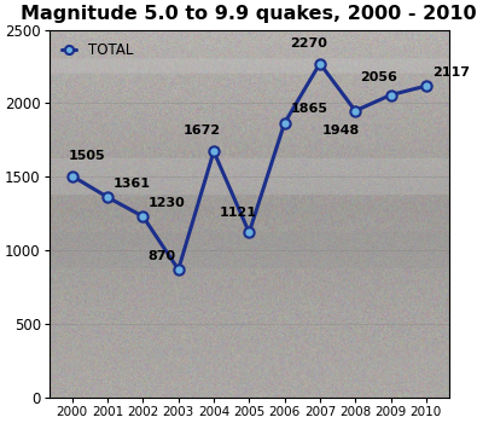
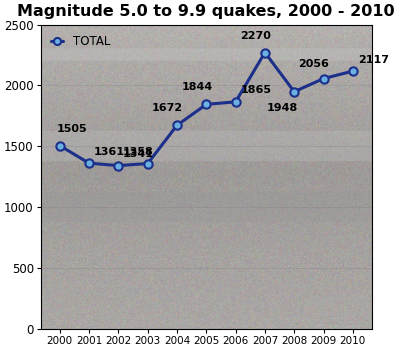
2002: 1230 -> 1340
2003: 870 -> 1360
2005: 1121 -> 1844
